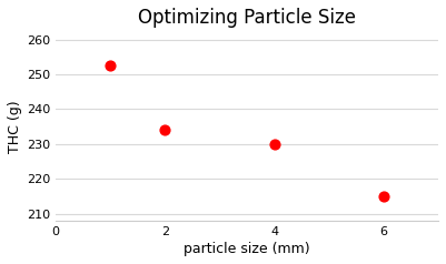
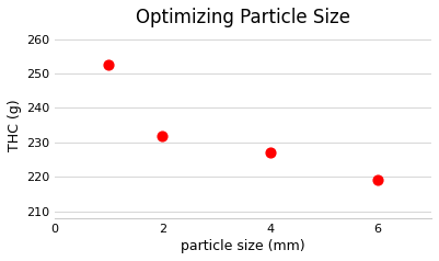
2: 234.0 -> 232.0
4: 230.0 -> 227.0
6: 215.0 -> 219.0
